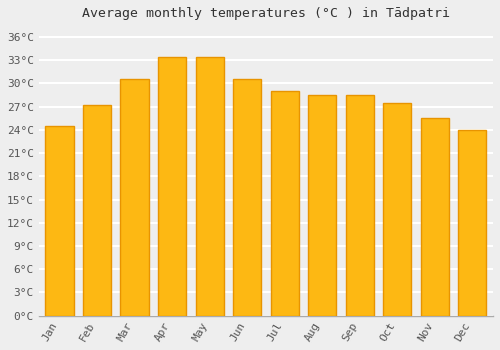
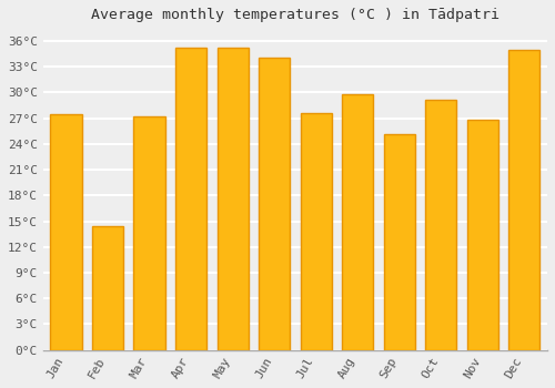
Jan: 24.5°C -> 27.4°C
Feb: 27.2°C -> 14.4°C
Mar: 30.6°C -> 27.2°C
Apr: 33.4°C -> 35.2°C
May: 33.4°C -> 35.2°C
Jun: 30.5°C -> 34.0°C
Jul: 29.0°C -> 27.6°C
Aug: 28.5°C -> 29.8°C
Sep: 28.5°C -> 25.2°C
Oct: 27.5°C -> 29.2°C
Nov: 25.5°C -> 26.8°C
Dec: 24.0°C -> 35.0°C
